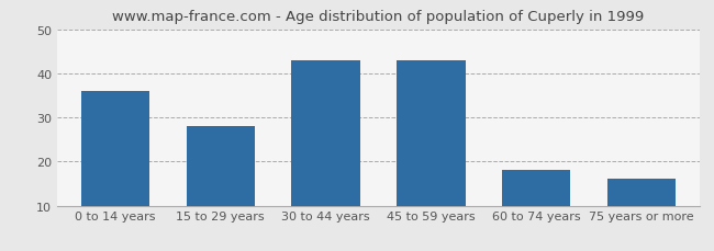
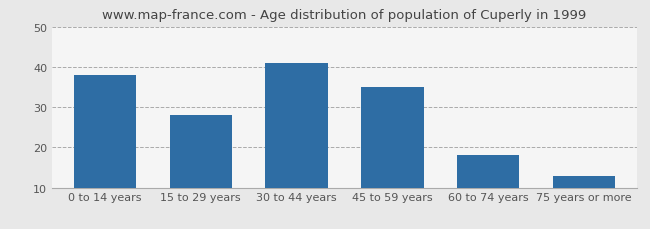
0 to 14 years: 36 -> 38
30 to 44 years: 43 -> 41
45 to 59 years: 43 -> 35
75 years or more: 16 -> 13
